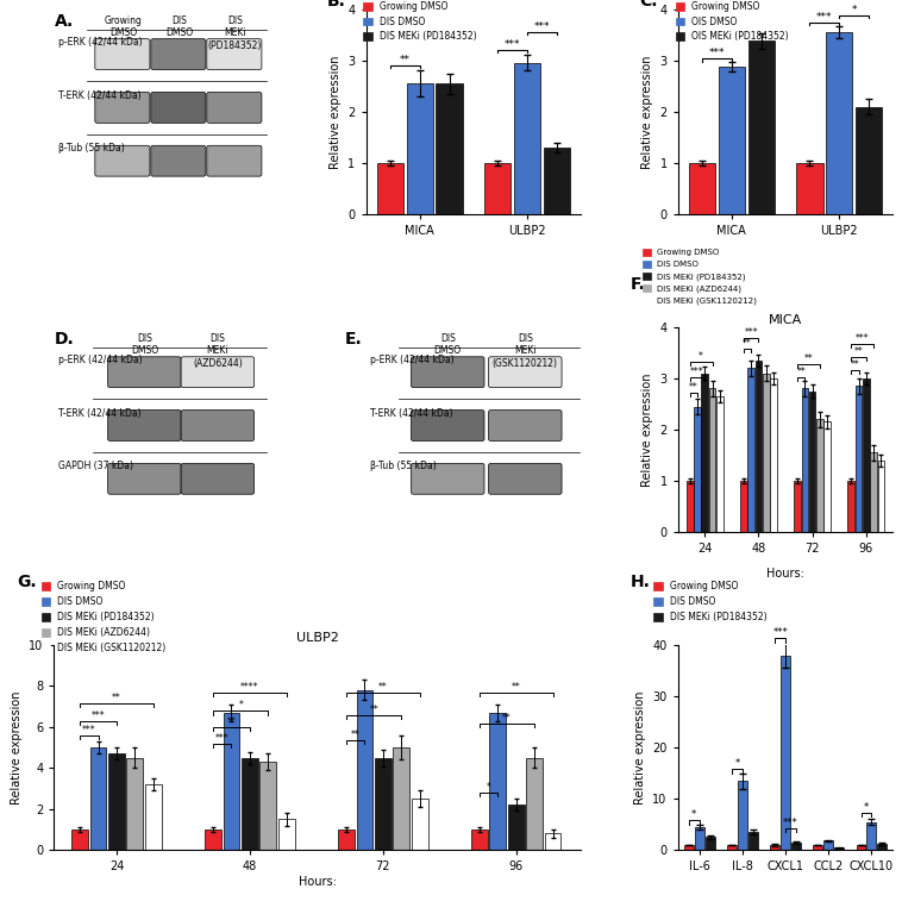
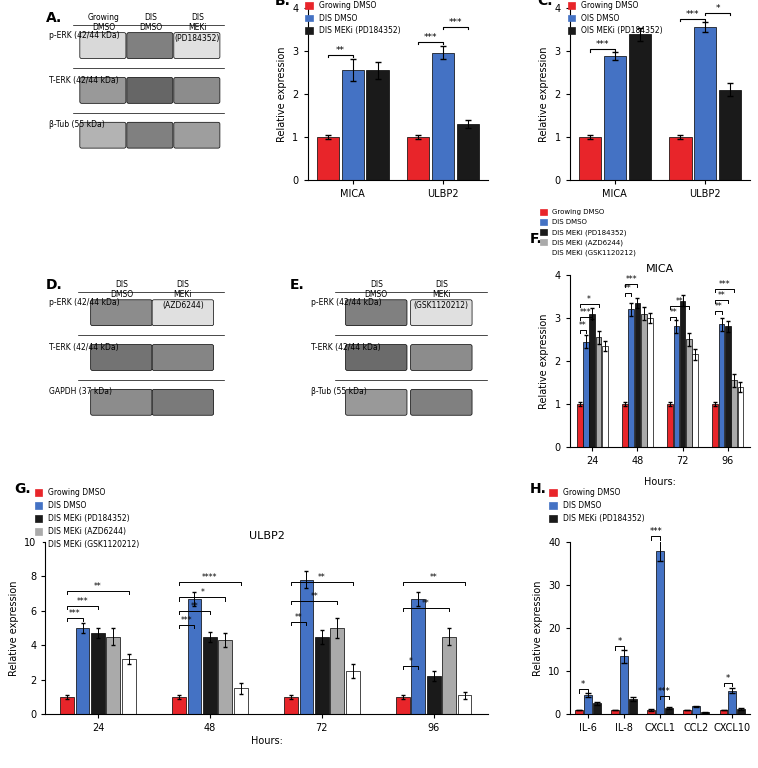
MICA/DIS MEKi (AZD6244)/24: 2.80 -> 2.55
MICA/DIS MEKi (GSK1120212)/24: 2.65 -> 2.35
MICA/DIS MEKi (PD184352)/72: 2.75 -> 3.40
MICA/DIS MEKi (AZD6244)/72: 2.20 -> 2.50
MICA/DIS MEKi (PD184352)/96: 3.00 -> 2.80
ULBP2/DIS MEKi (GSK1120212)/96: 0.8 -> 1.1
